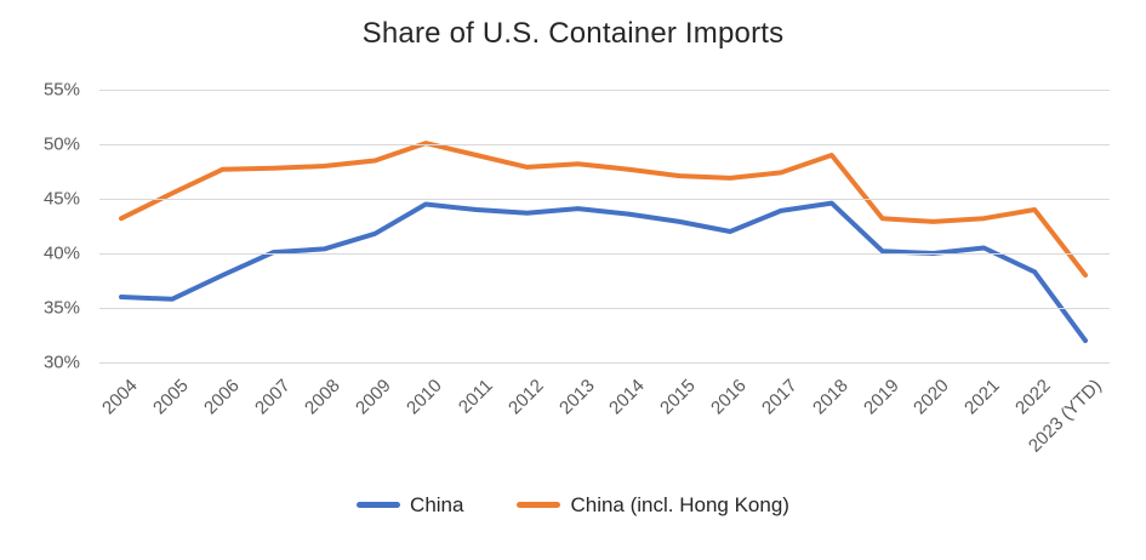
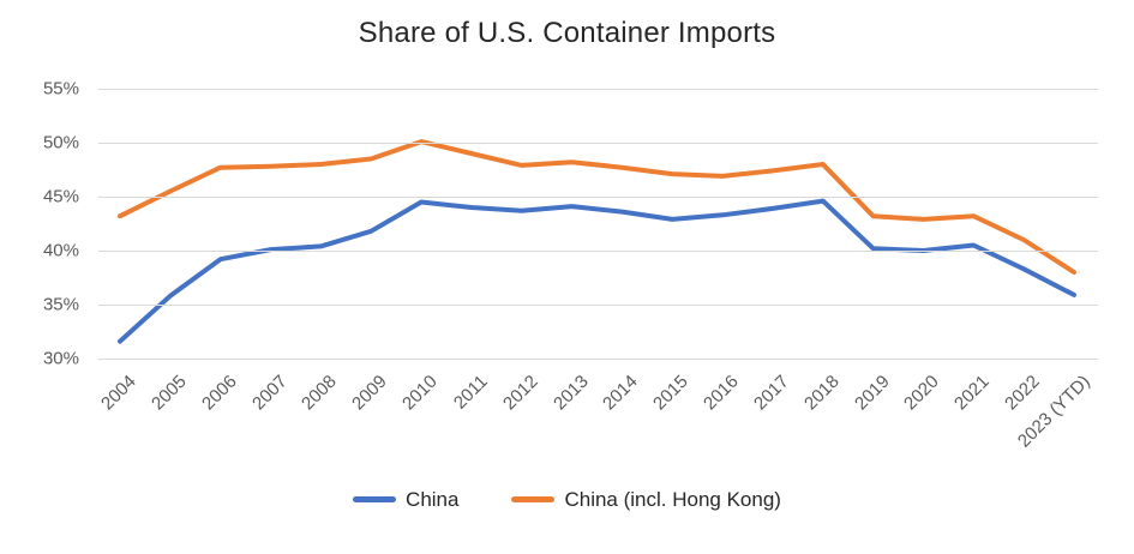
China/2004: 36% -> 32%
China/2006: 38% -> 39%
China/2016: 42% -> 43%
China (incl. Hong Kong)/2018: 49% -> 48%
China (incl. Hong Kong)/2022: 44% -> 41%
China/2023 (YTD): 32% -> 36%
